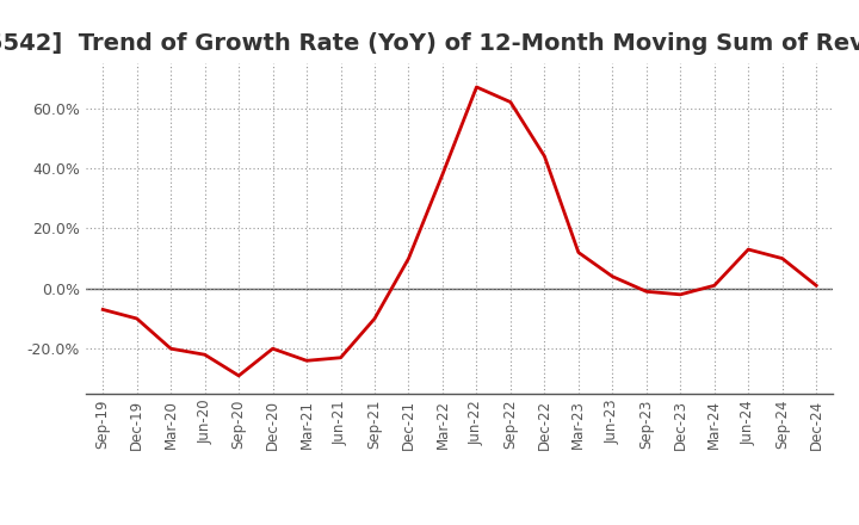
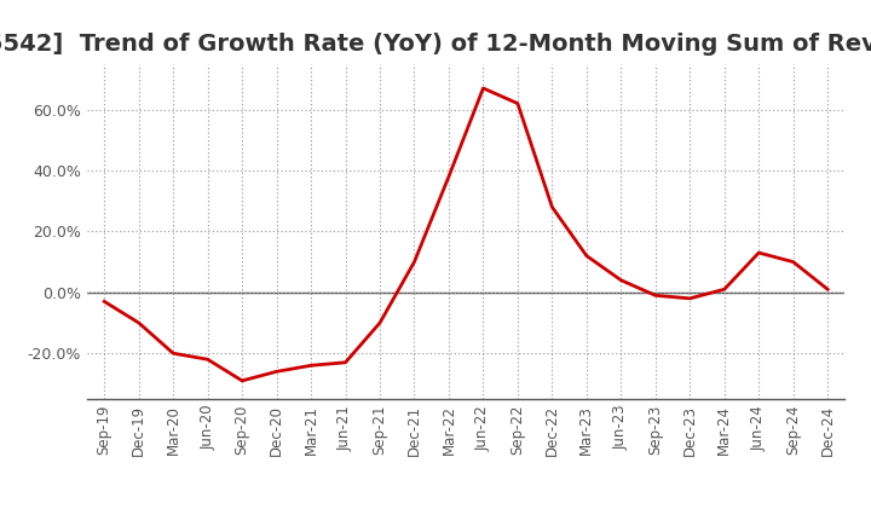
Sep-19: -7% -> -3%
Dec-20: -20% -> -26%
Dec-22: 44% -> 28%
